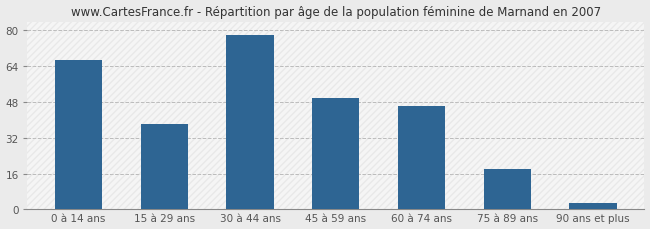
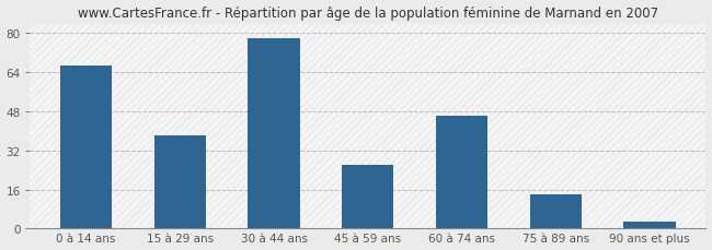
45 à 59 ans: 50 -> 26
75 à 89 ans: 18 -> 14
